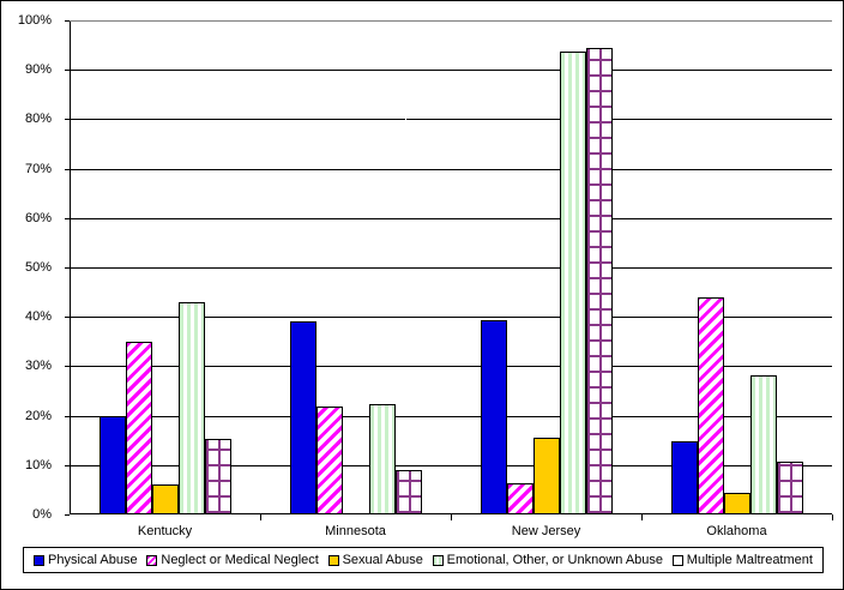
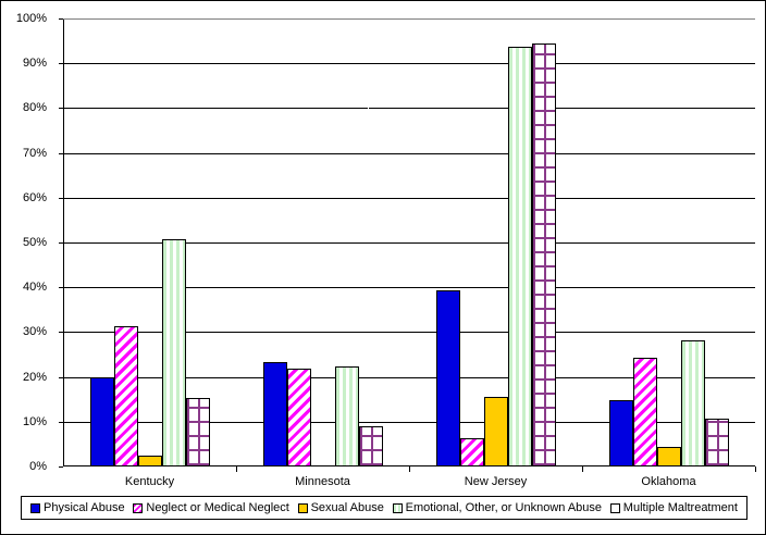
Neglect or Medical Neglect/Kentucky: 35% -> 31%
Sexual Abuse/Kentucky: 6% -> 2%
Emotional, Other, or Unknown Abuse/Kentucky: 43% -> 51%
Physical Abuse/Minnesota: 39% -> 23%
Neglect or Medical Neglect/Oklahoma: 44% -> 24%
